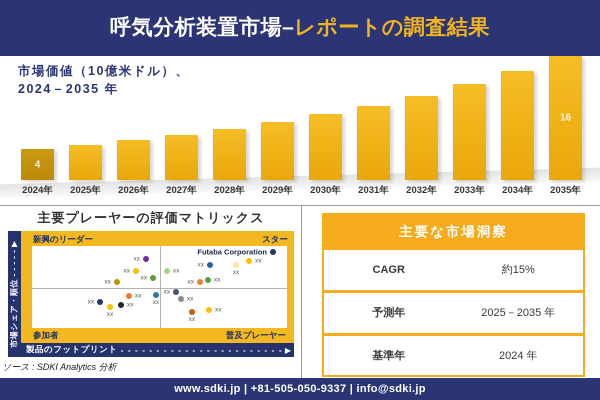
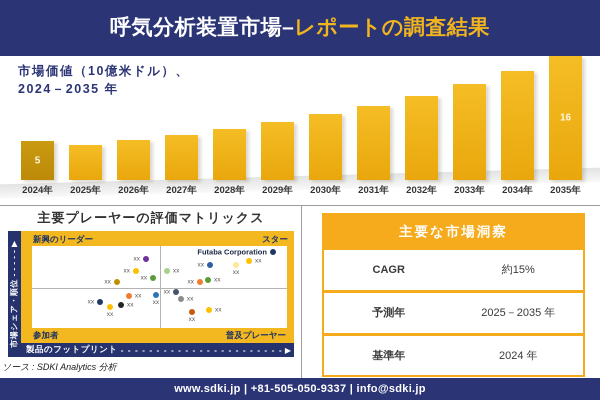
市場価値（10億米ドル）、2024－2035年/2024年: 4 -> 5
